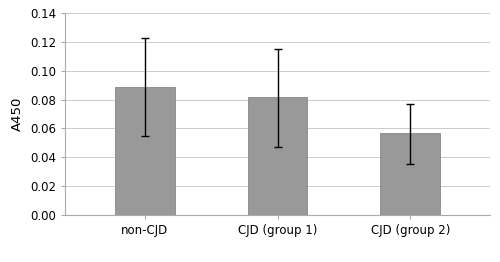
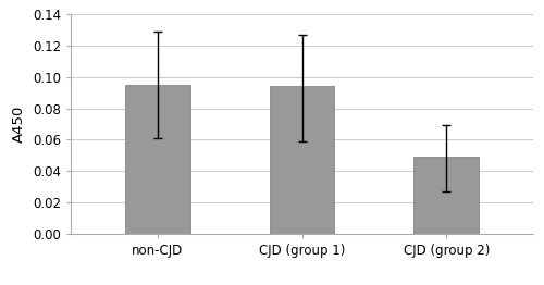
non-CJD: 0.089 -> 0.095
CJD (group 1): 0.082 -> 0.094
CJD (group 2): 0.057 -> 0.049
